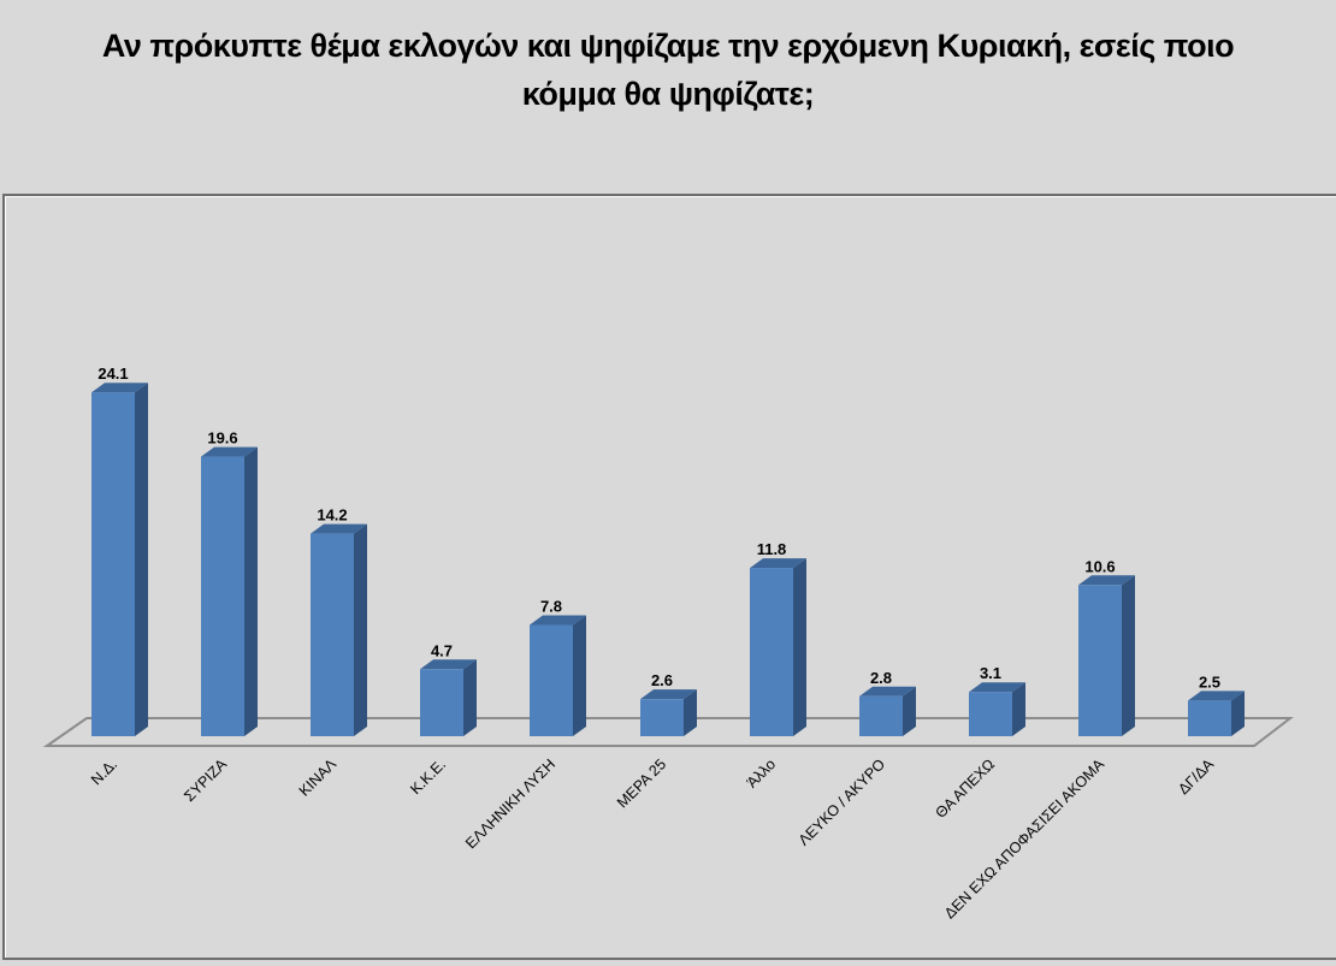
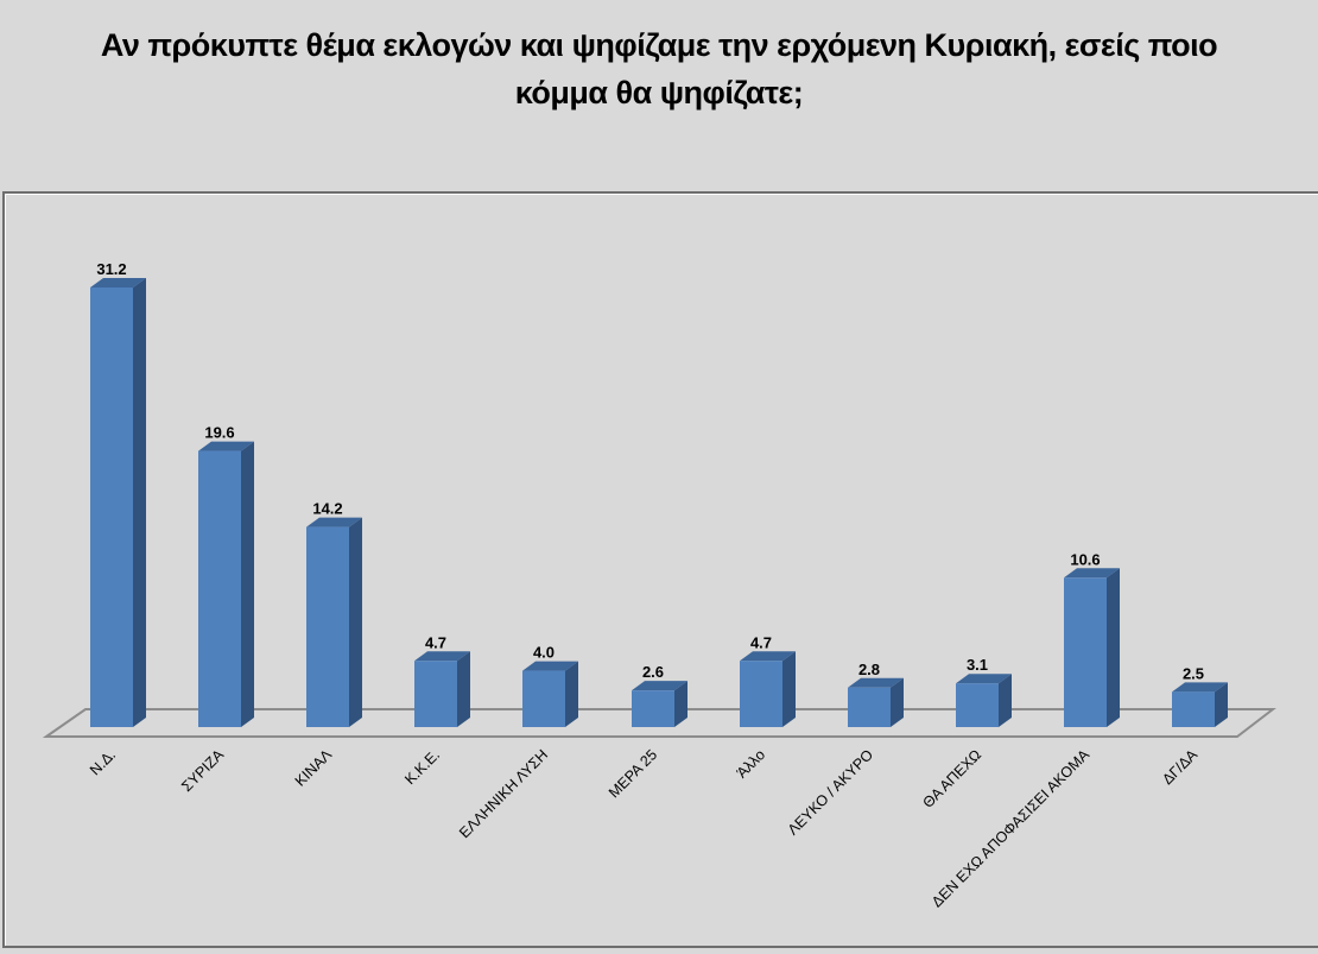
Ν.Δ.: 24.1 -> 31.2
ΕΛΛΗΝΙΚΗ ΛΥΣΗ: 7.8 -> 4.0
Άλλο: 11.8 -> 4.7
